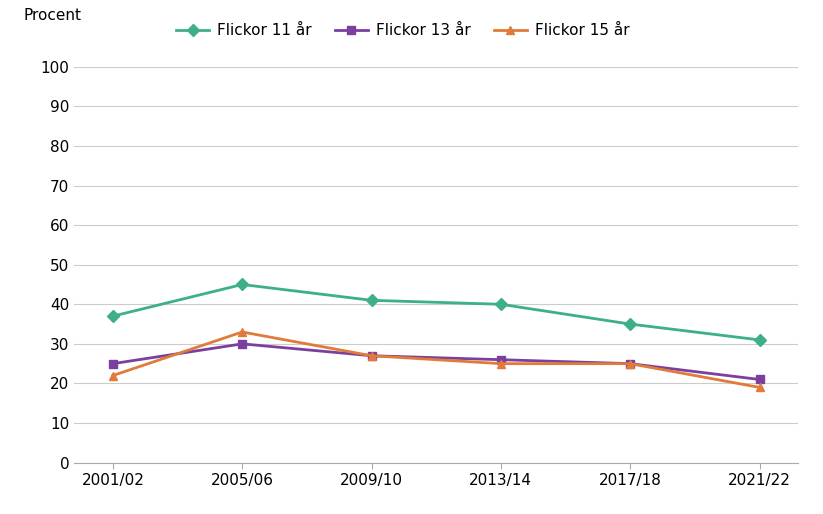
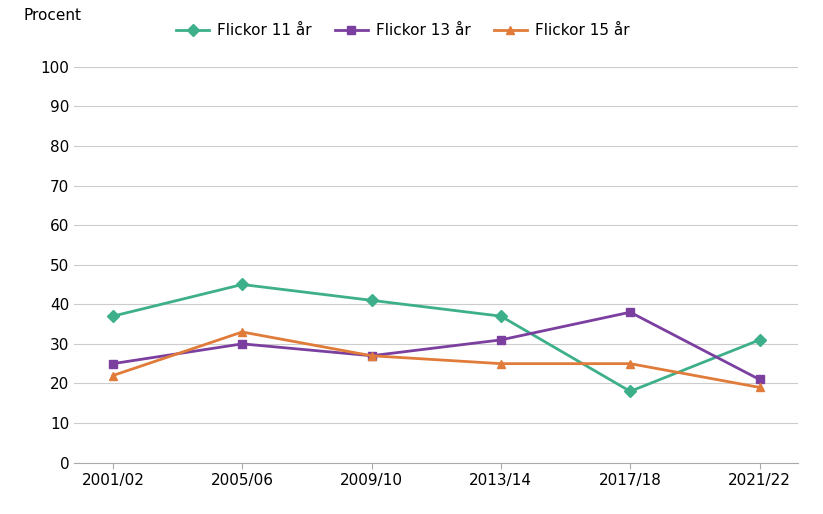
Flickor 11 år/2013/14: 40 -> 37
Flickor 13 år/2013/14: 26 -> 31
Flickor 11 år/2017/18: 35 -> 18
Flickor 13 år/2017/18: 25 -> 38
